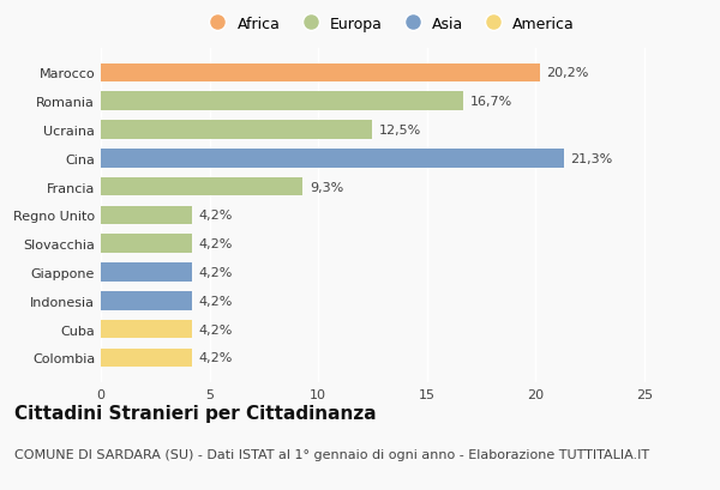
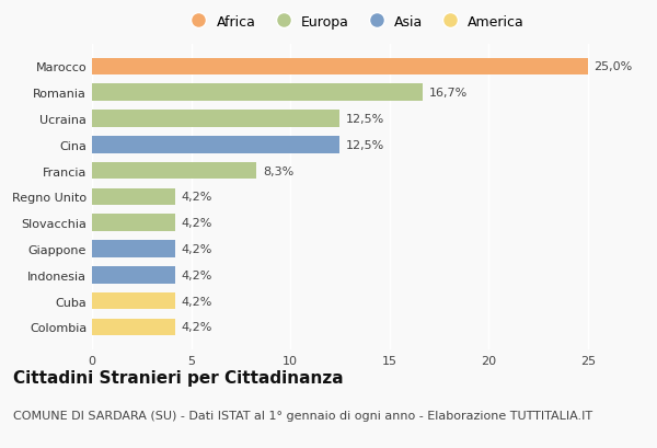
Marocco: 20,2% -> 25,0%
Cina: 21,3% -> 12,5%
Francia: 9,3% -> 8,3%
